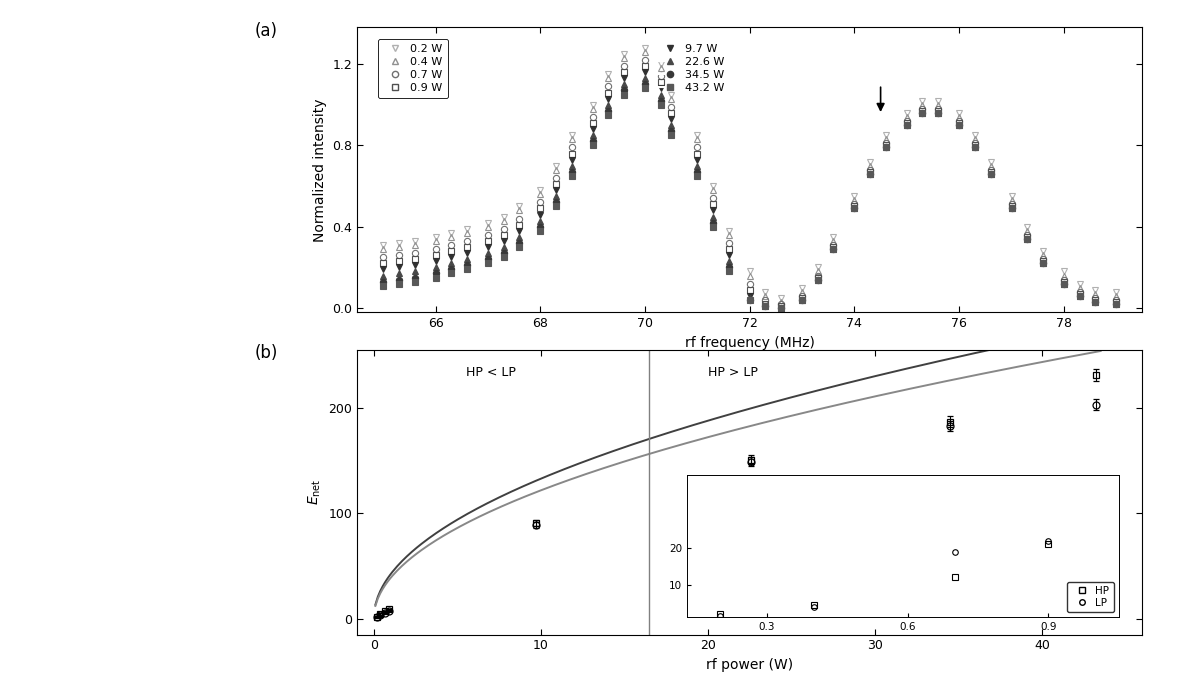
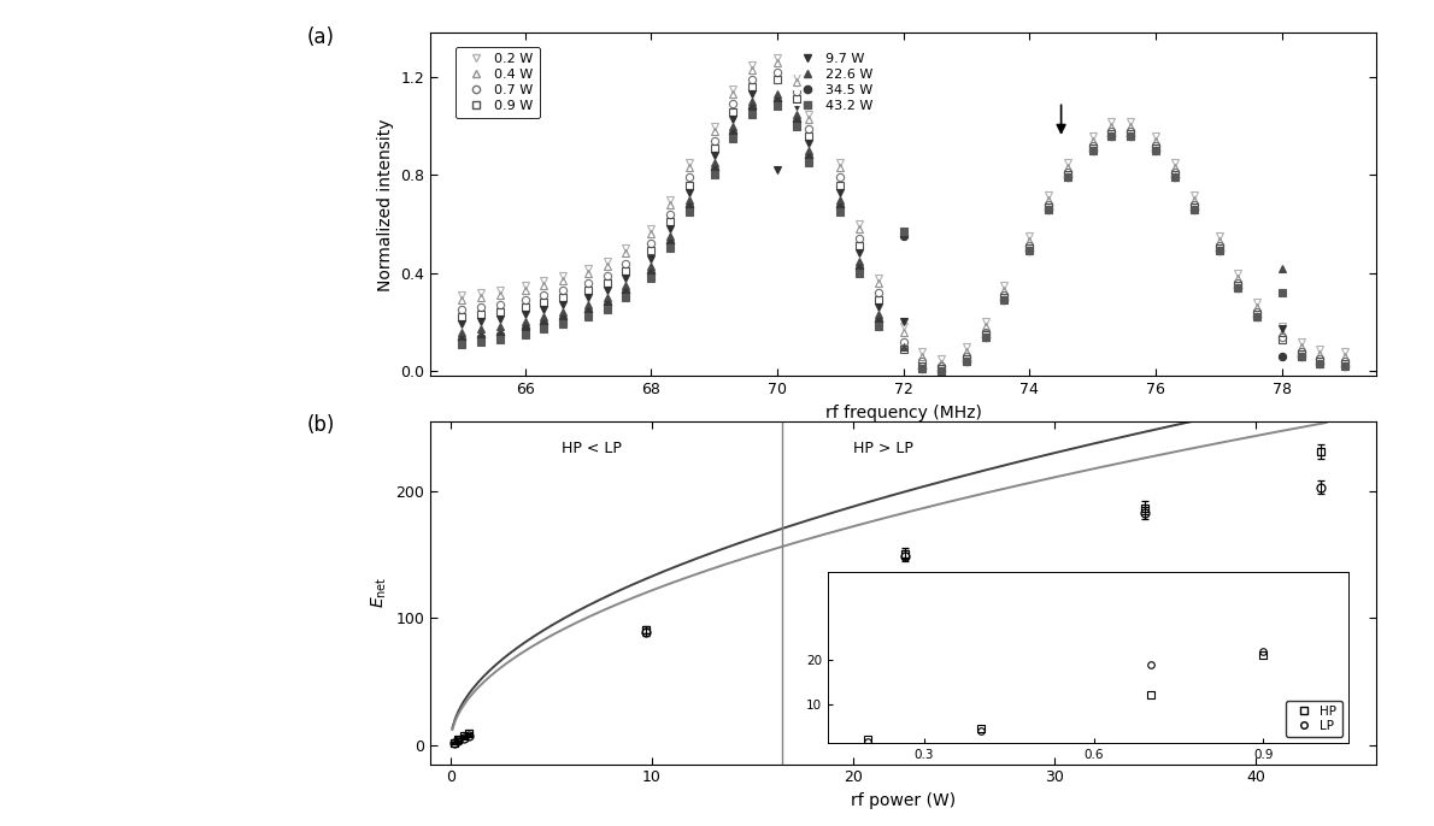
9.7 W/70: 1.16 -> 0.82
9.7 W/72: 0.06 -> 0.20
22.6 W/72: 0.05 -> 0.10
34.5 W/72: 0.04 -> 0.55
43.2 W/72: 0.04 -> 0.57
9.7 W/78: 0.12 -> 0.17
22.6 W/78: 0.12 -> 0.42
34.5 W/78: 0.12 -> 0.06
43.2 W/78: 0.12 -> 0.32
